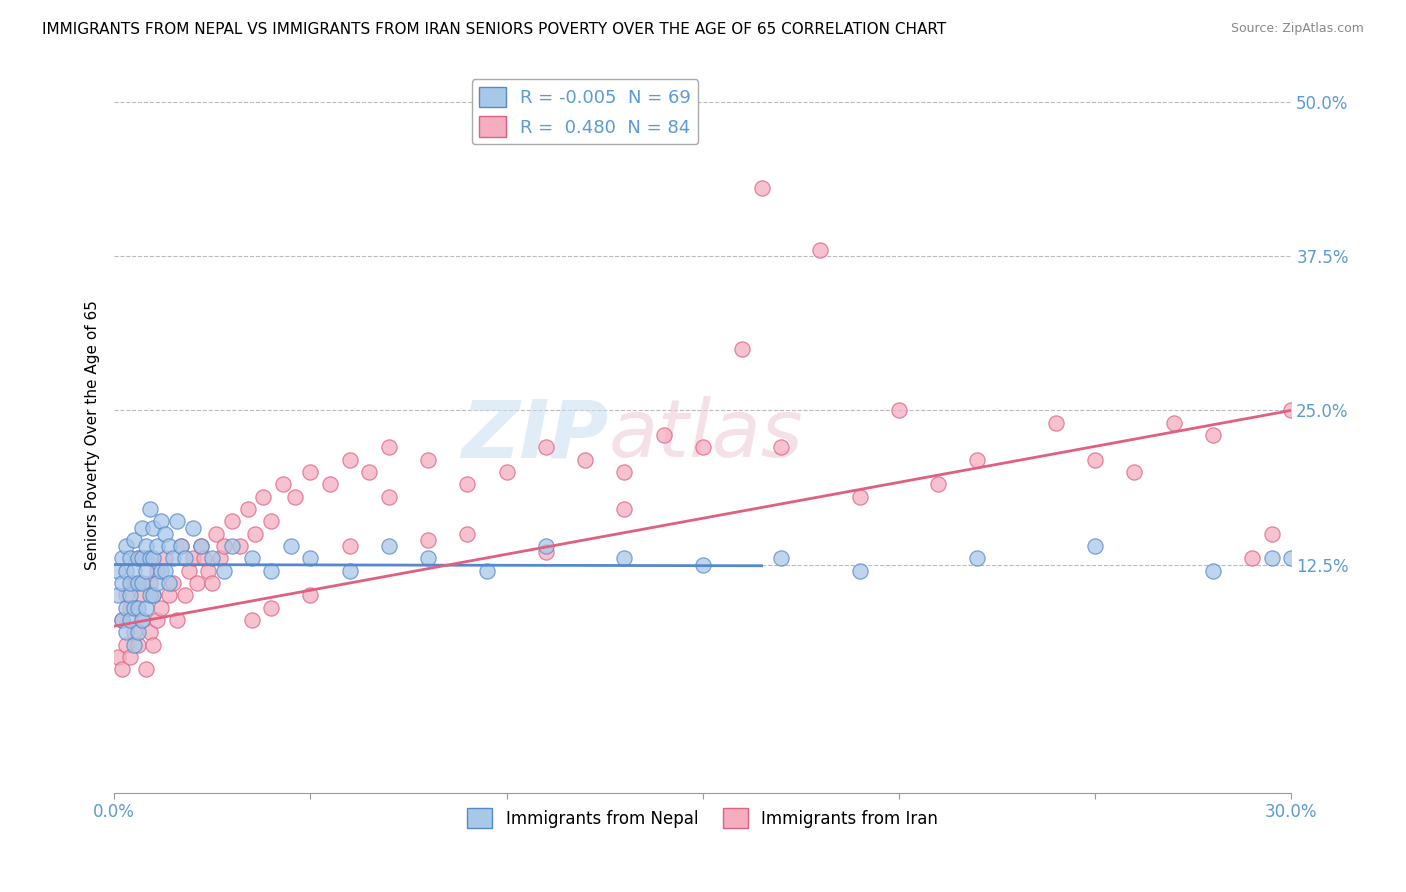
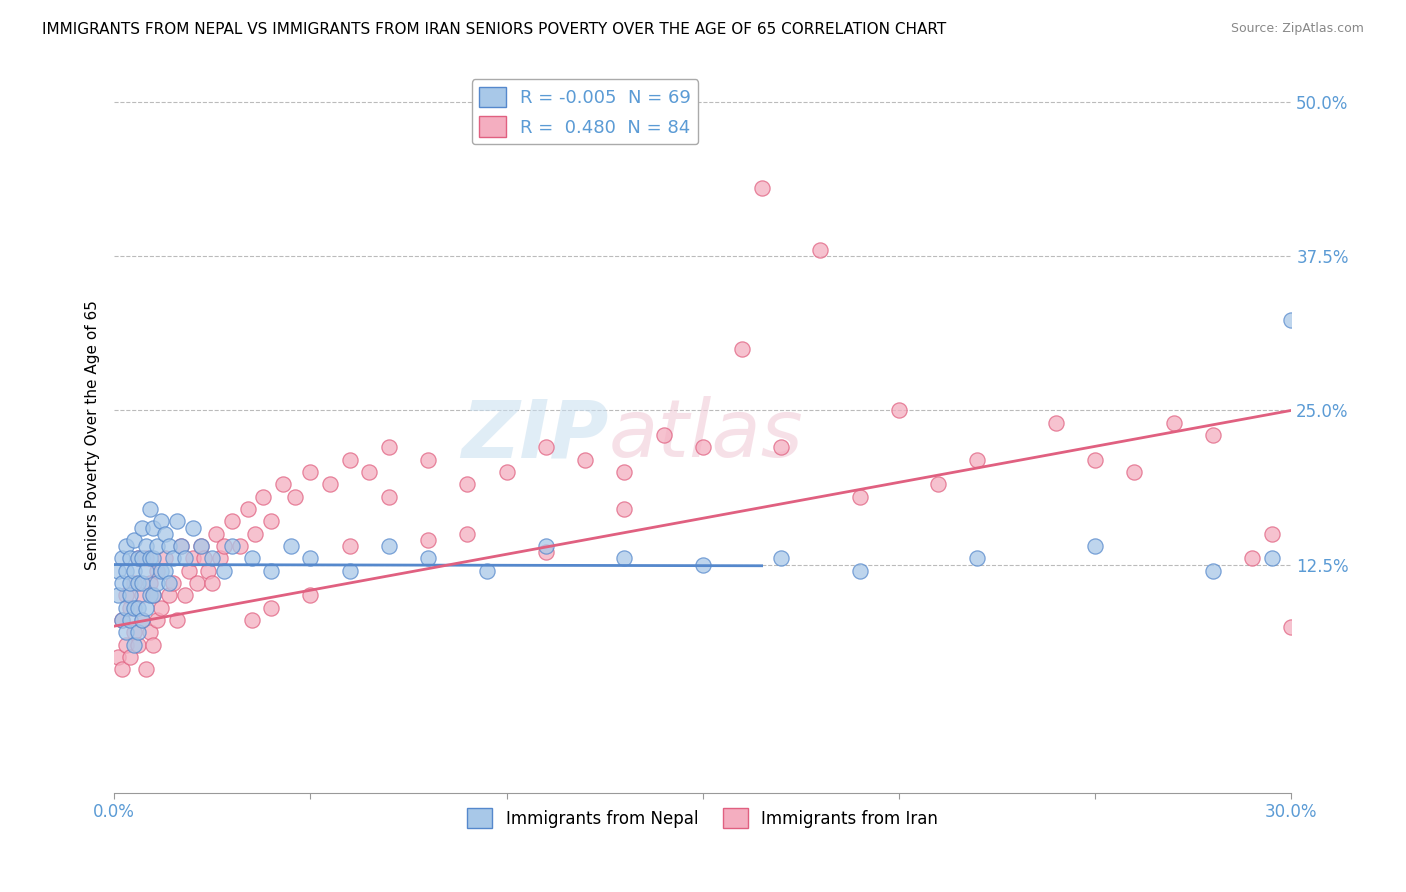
Immigrants from Nepal/30.0%: 13.0% -> 32.3%
Immigrants from Iran/30.0%: 25.0% -> 7.4%
